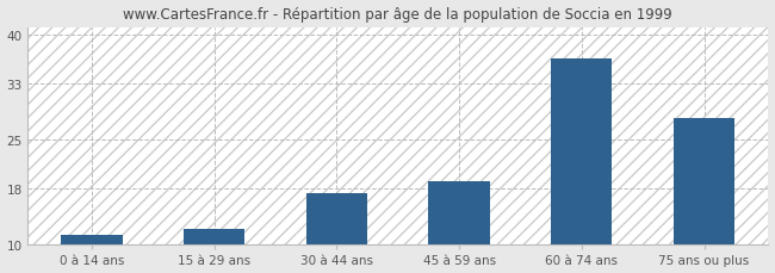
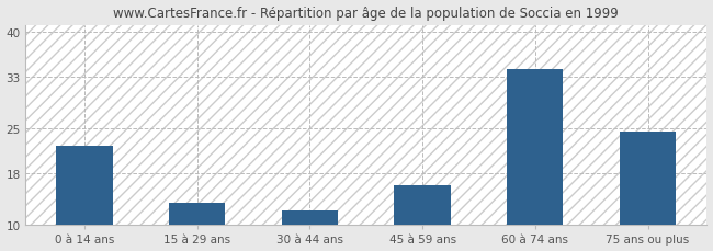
0 à 14 ans: 11.3 -> 22.2
15 à 29 ans: 12.2 -> 13.4
30 à 44 ans: 17.3 -> 12.2
45 à 59 ans: 19.0 -> 16.2
60 à 74 ans: 36.5 -> 34.2
75 ans ou plus: 28.0 -> 24.4
